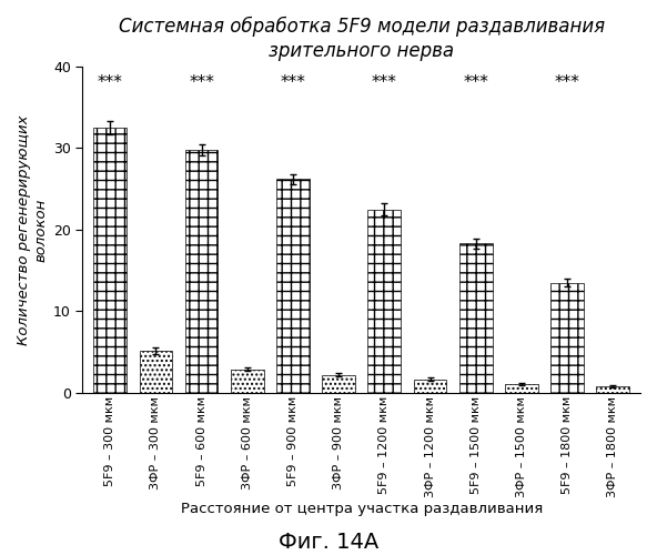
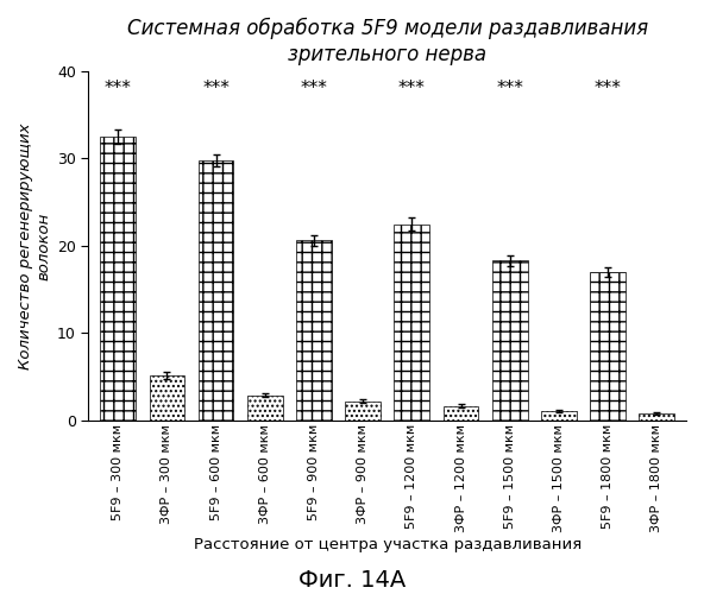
5F9 – 900 мкм: 26.2 -> 20.6
5F9 – 1800 мкм: 13.5 -> 17.0
